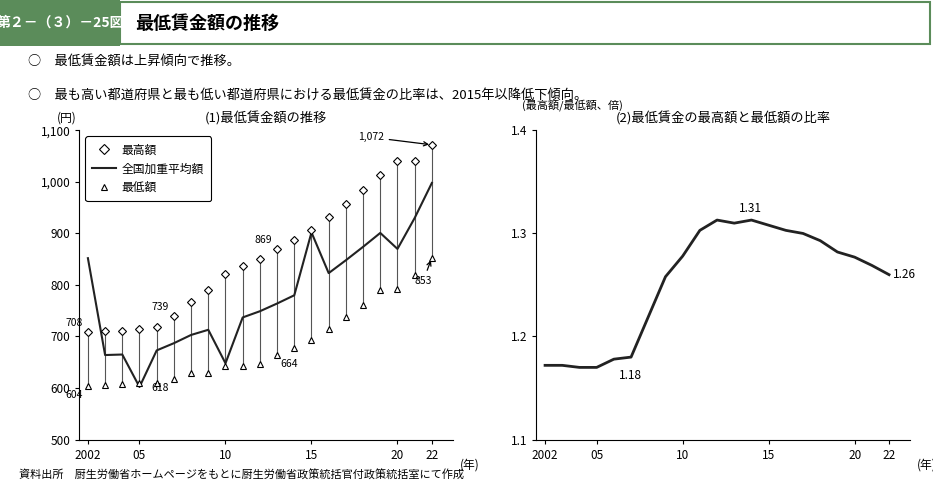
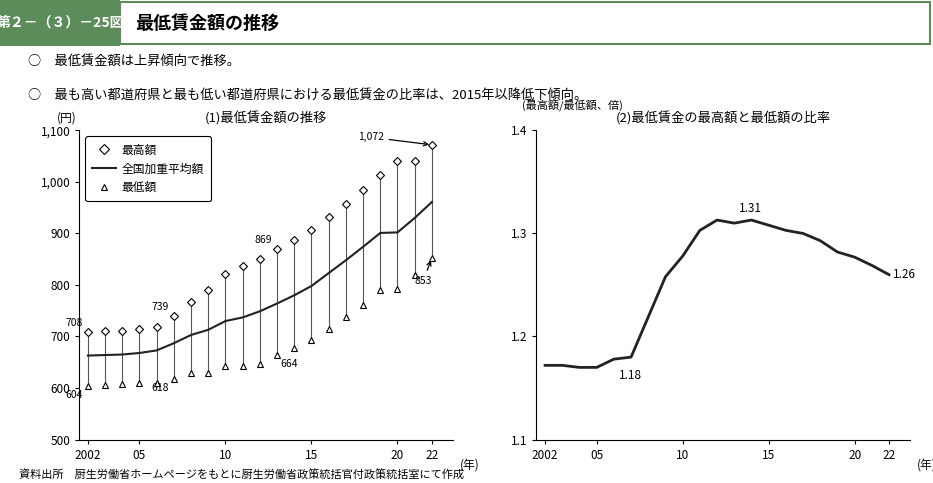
(1)最低賃金額の推移/全国加重平均額/2002: 852 -> 663
(1)最低賃金額の推移/全国加重平均額/05: 602 -> 668
(1)最低賃金額の推移/全国加重平均額/10: 648 -> 730
(1)最低賃金額の推移/全国加重平均額/15: 902 -> 798
(1)最低賃金額の推移/全国加重平均額/20: 870 -> 902
(1)最低賃金額の推移/全国加重平均額/22: 998 -> 961
